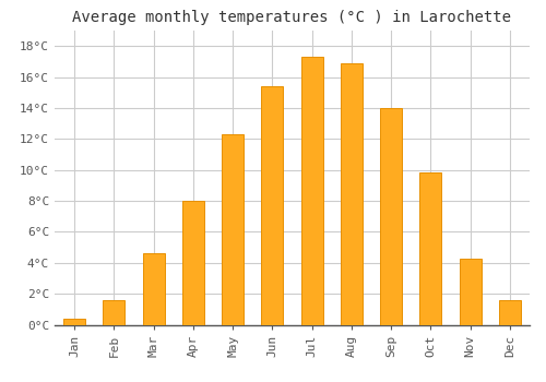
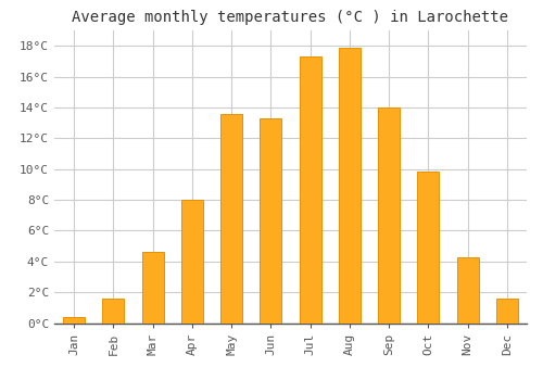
May: 12.3°C -> 13.6°C
Jun: 15.4°C -> 13.3°C
Aug: 16.9°C -> 17.9°C
